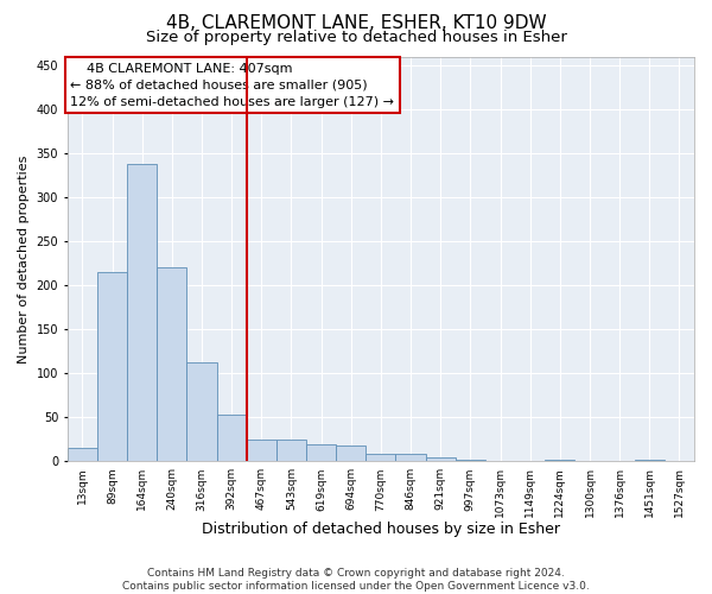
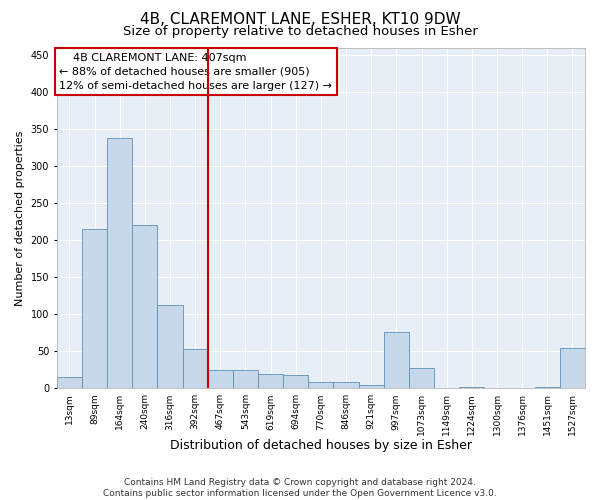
997sqm: 2 -> 76
1073sqm: 1 -> 28
1527sqm: 1 -> 54
